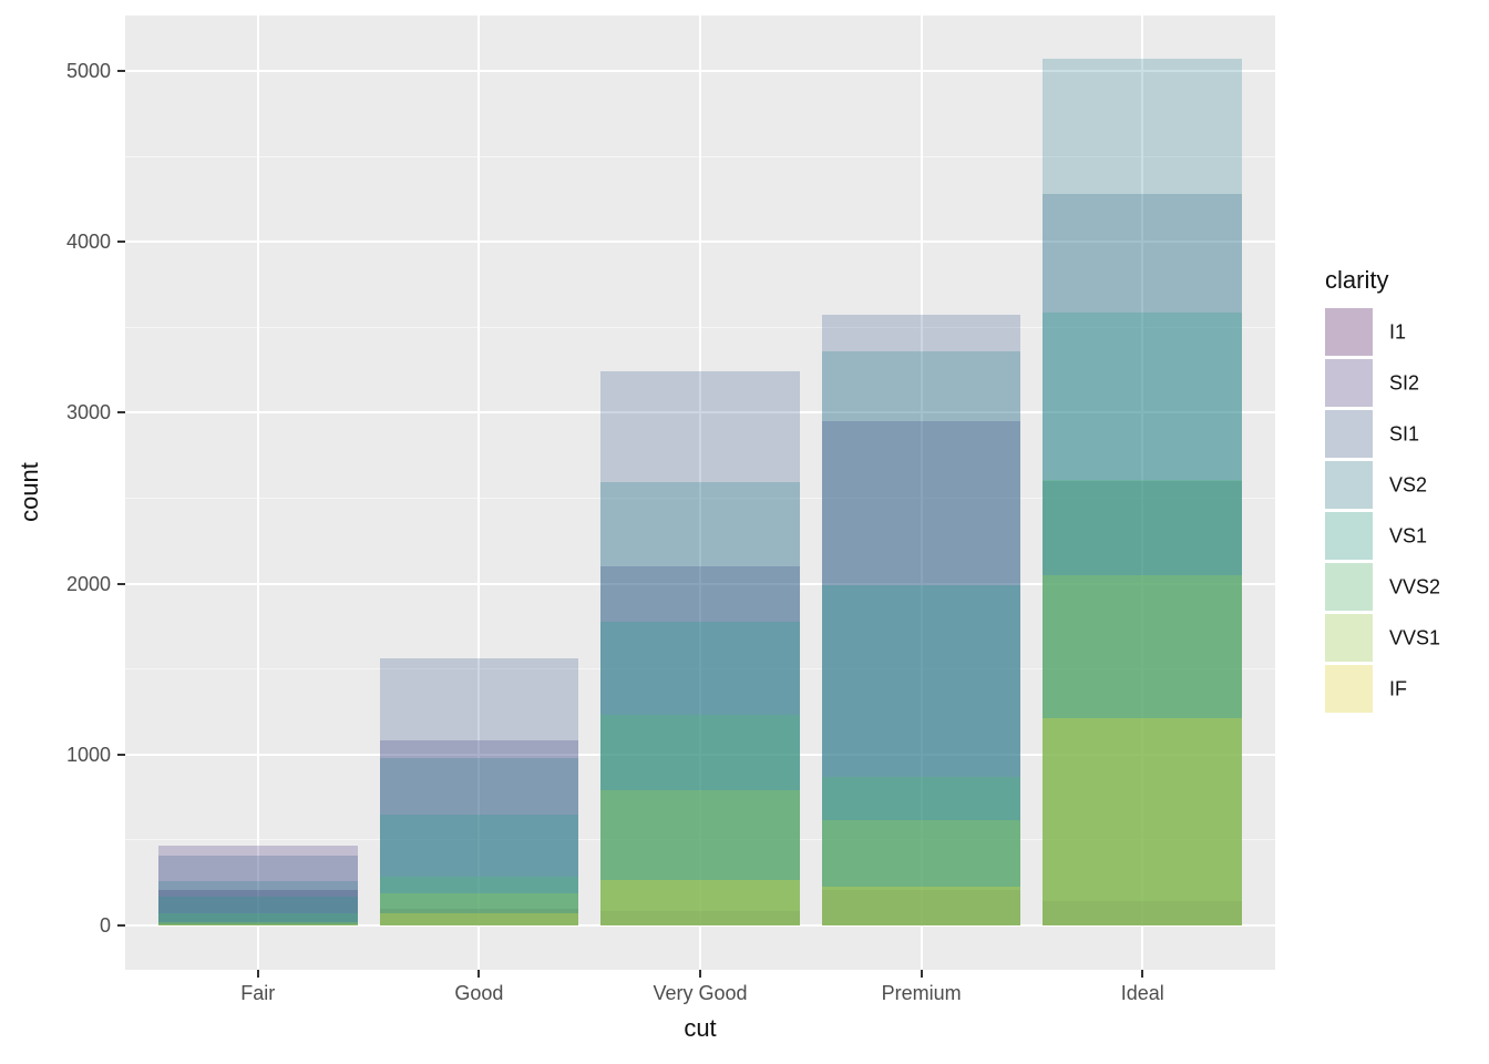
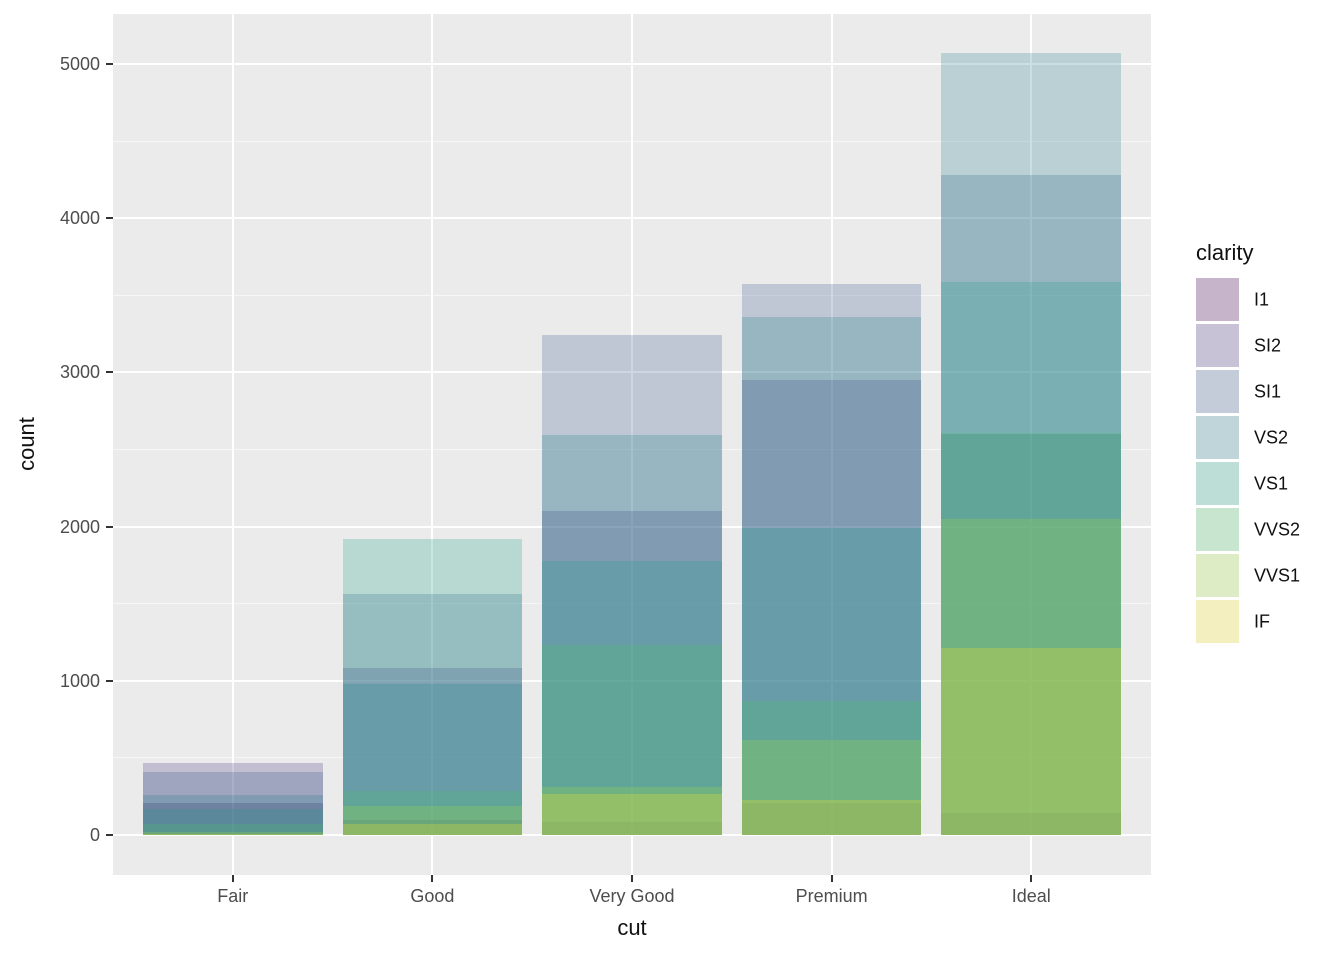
VS1/Good: 650 -> 1920
VVS1/Very Good: 790 -> 310
